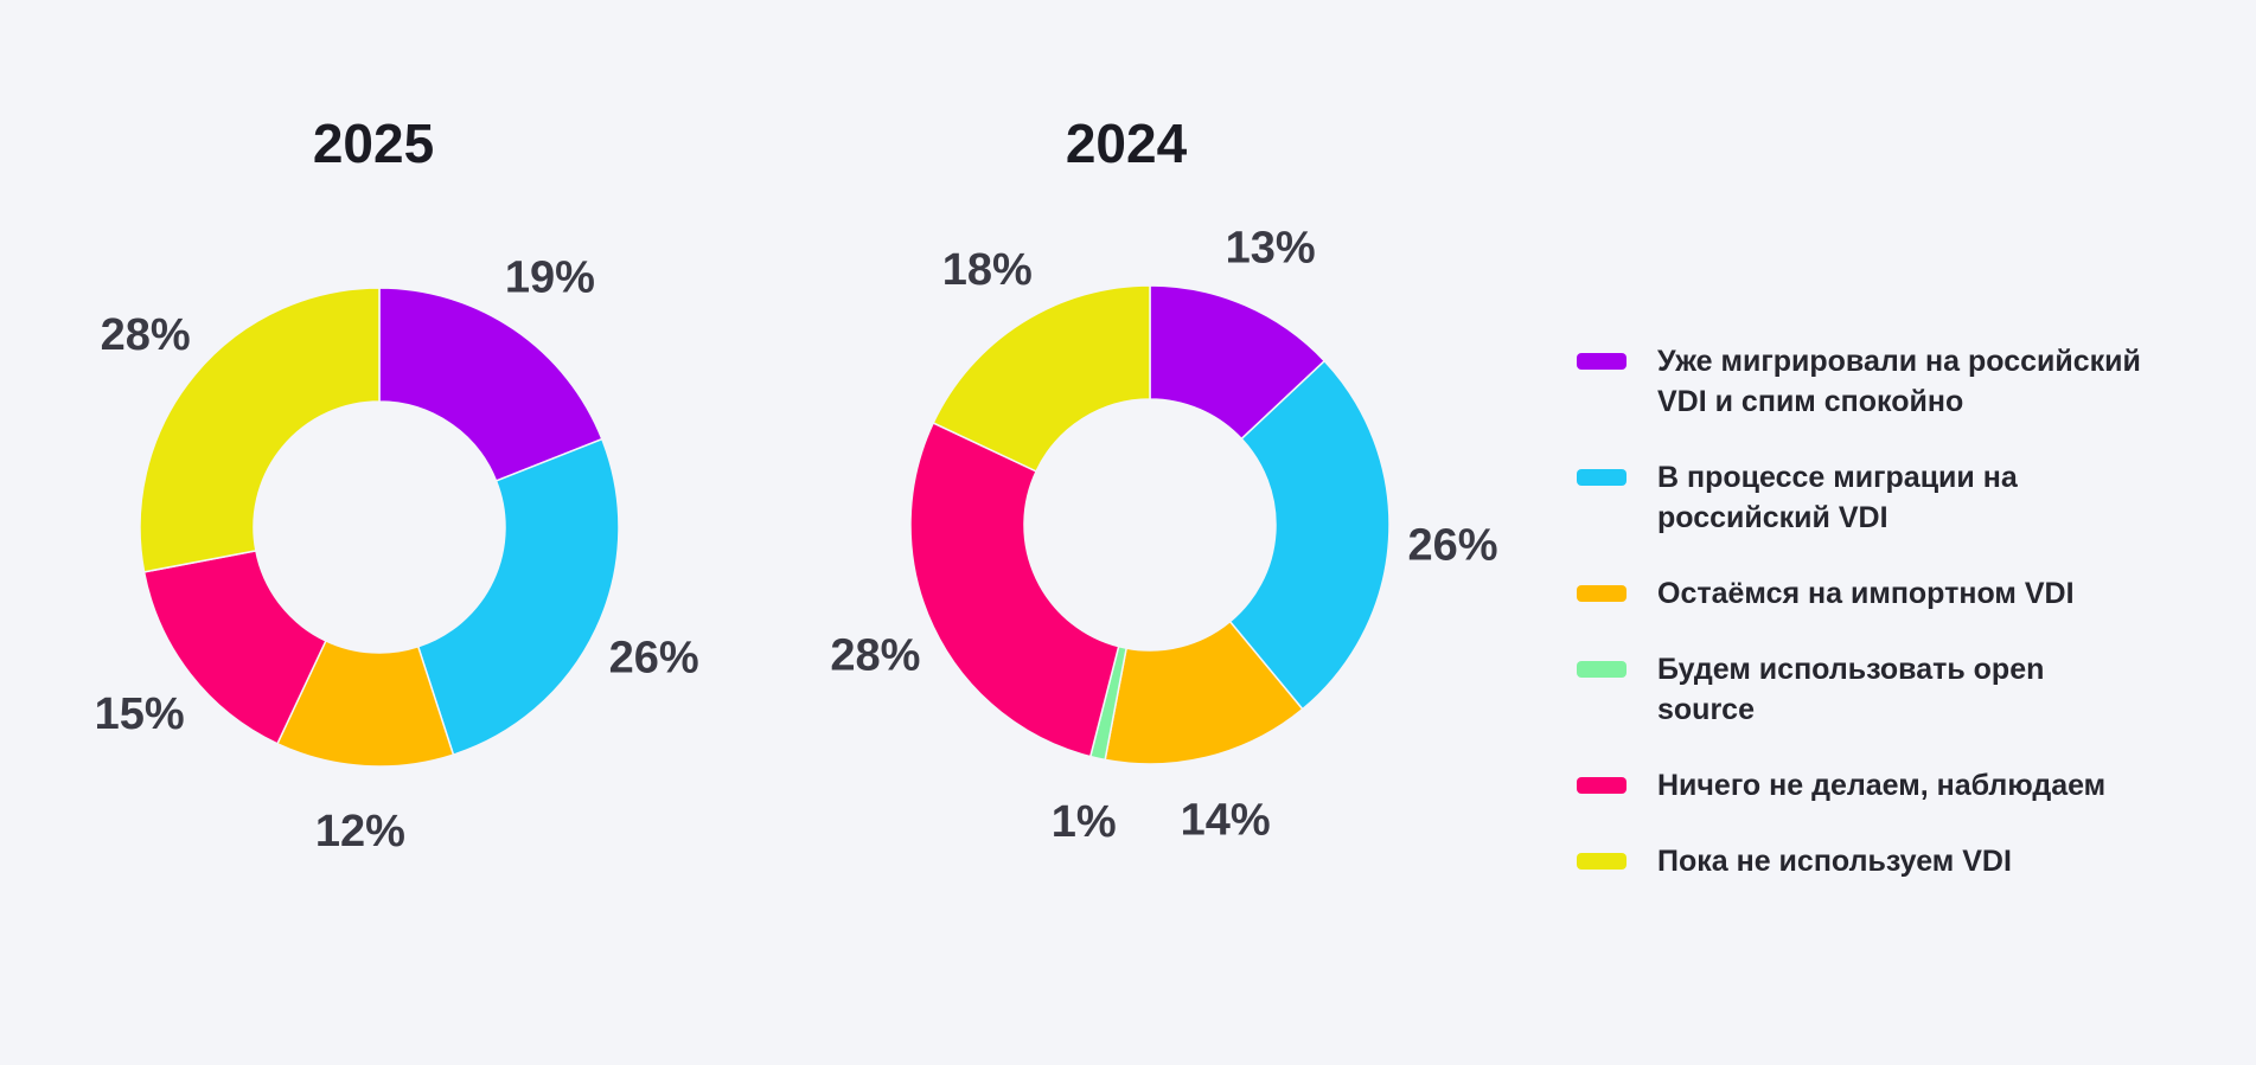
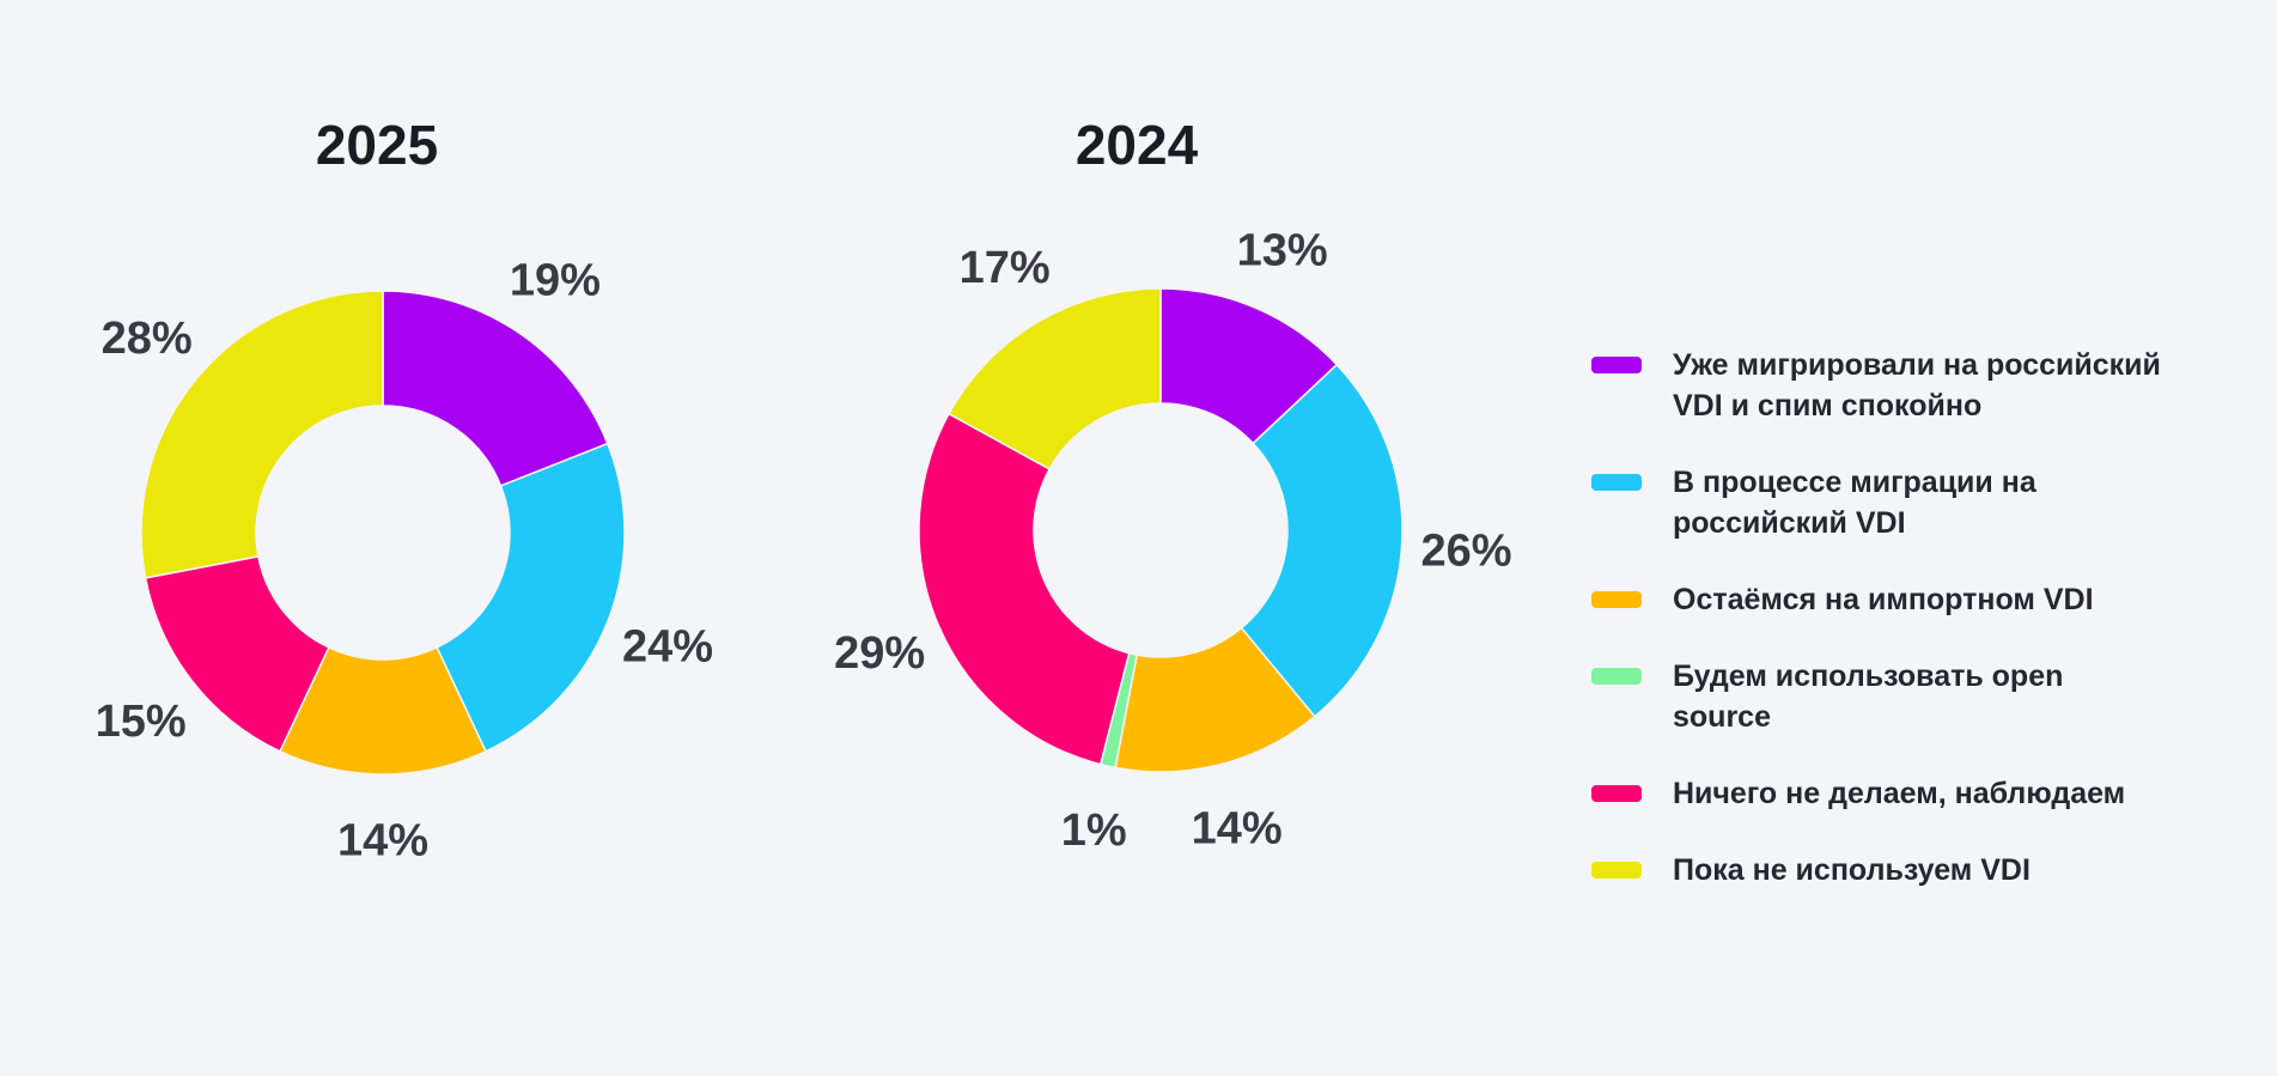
2025/В процессе миграции на российский VDI: 26% -> 24%
2025/Остаёмся на импортном VDI: 12% -> 14%
2024/Ничего не делаем, наблюдаем: 28% -> 29%
2024/Пока не используем VDI: 18% -> 17%
